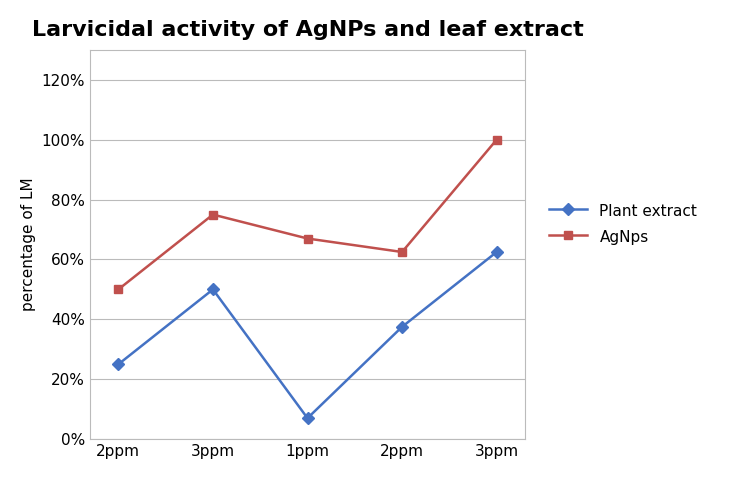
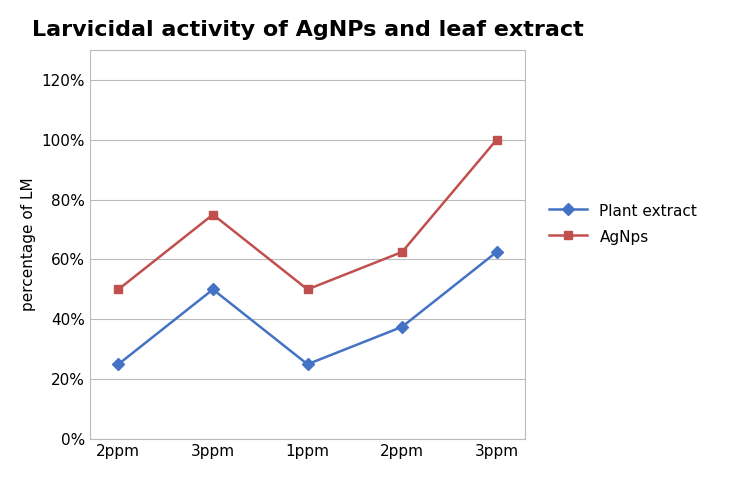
Plant extract/1ppm: 7.0% -> 25.0%
AgNps/1ppm: 67.0% -> 50.0%
